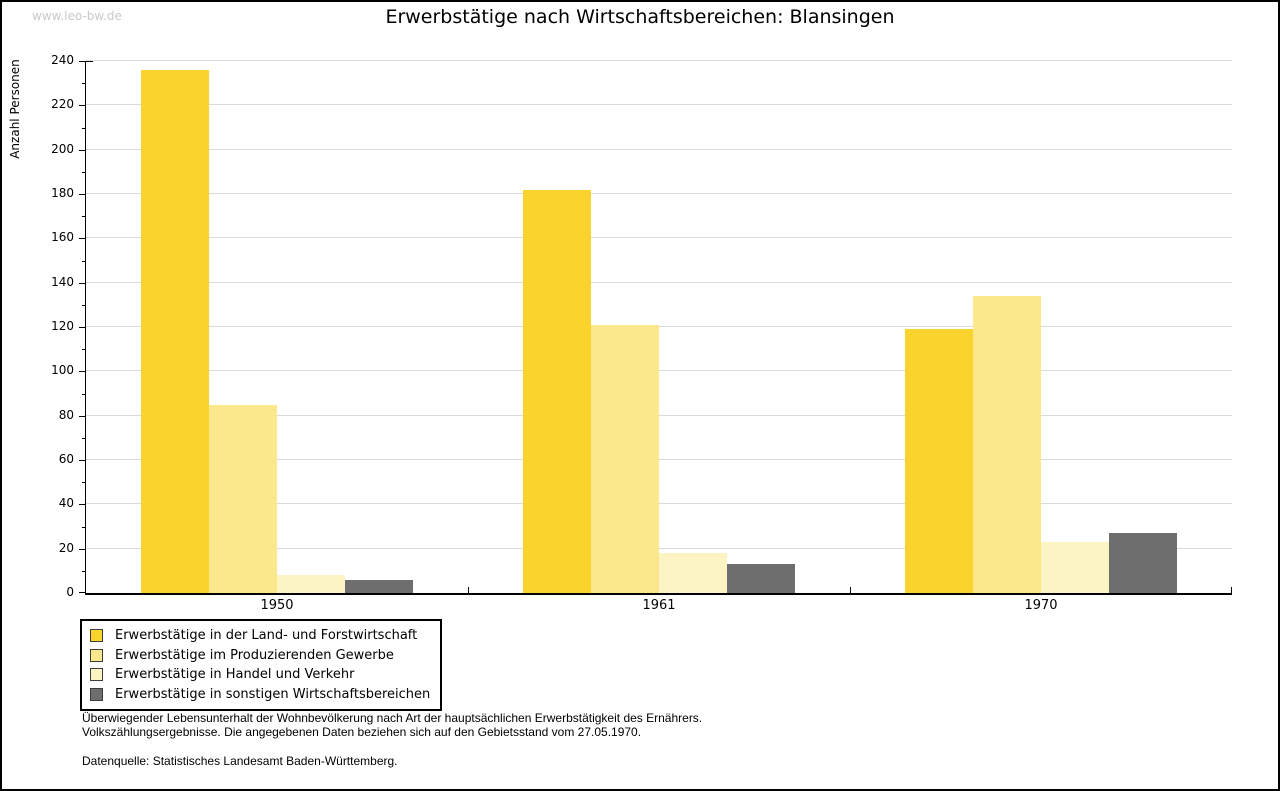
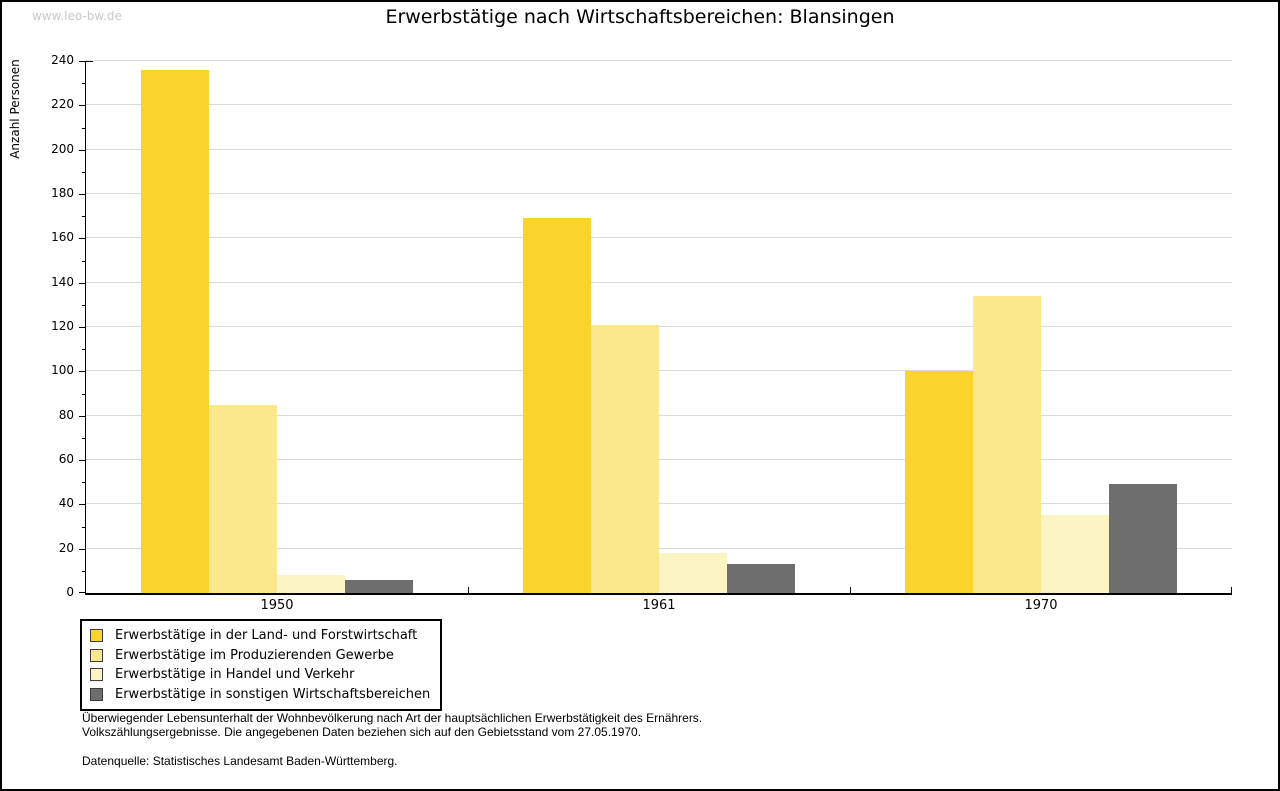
Erwerbstätige in der Land- und Forstwirtschaft/1961: 182 -> 169
Erwerbstätige in der Land- und Forstwirtschaft/1970: 119 -> 100
Erwerbstätige in Handel und Verkehr/1970: 23 -> 35
Erwerbstätige in sonstigen Wirtschaftsbereichen/1970: 27 -> 49
